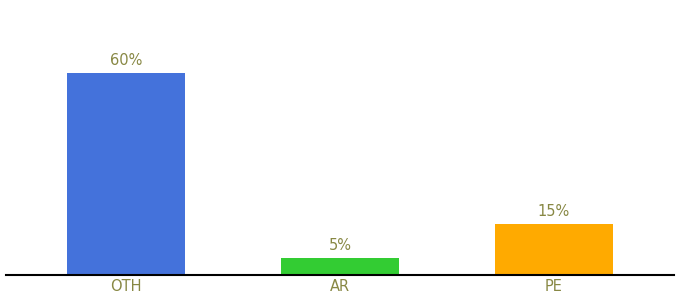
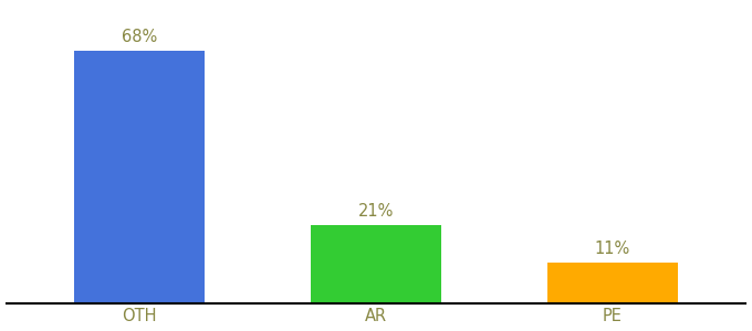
OTH: 60% -> 68%
AR: 5% -> 21%
PE: 15% -> 11%
